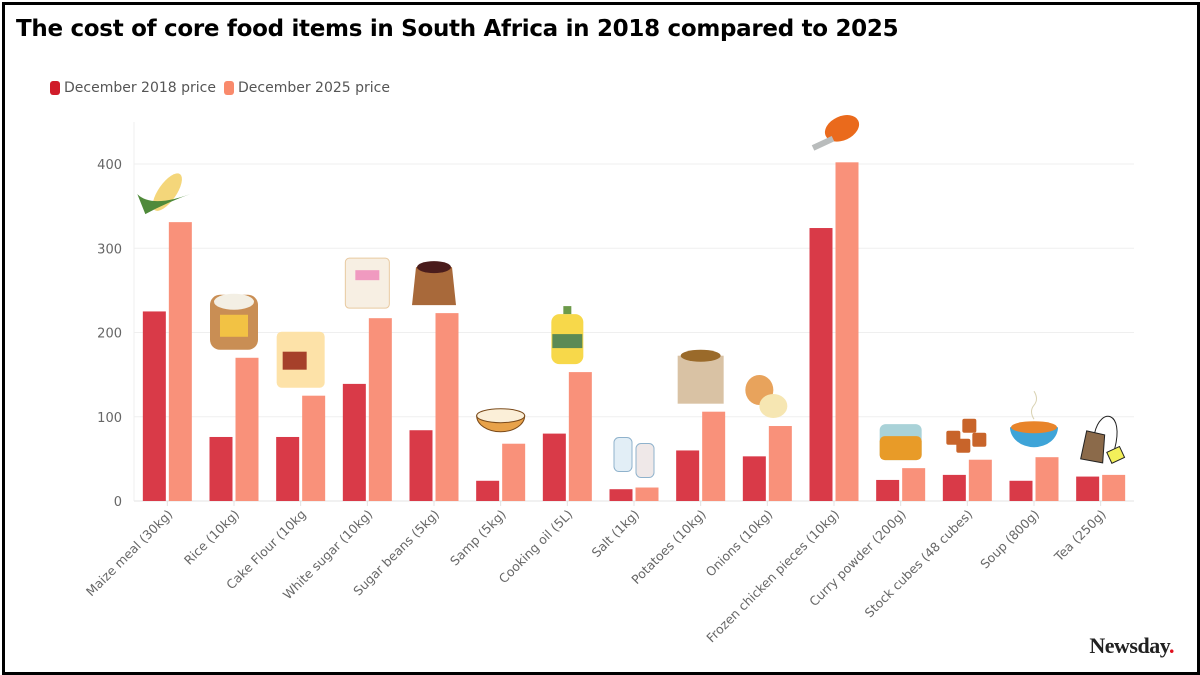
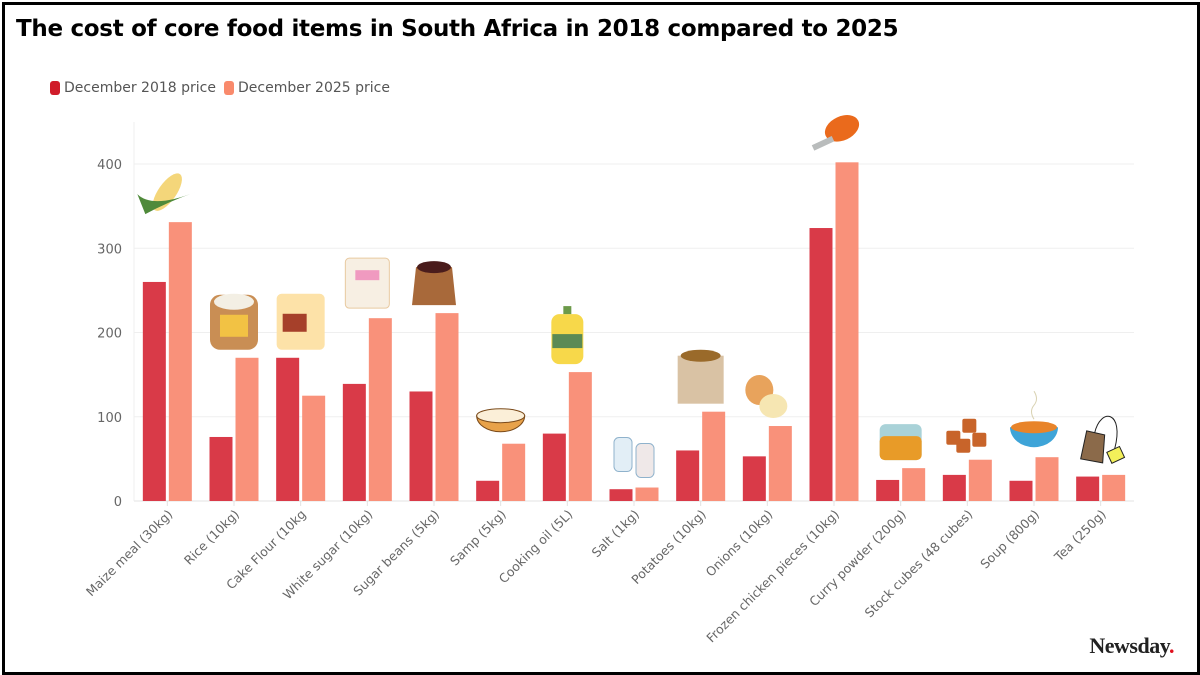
December 2018 price/Maize meal (30kg): 220 -> 260
December 2018 price/Cake Flour (10kg: 80 -> 170
December 2018 price/Sugar beans (5kg): 80 -> 130
